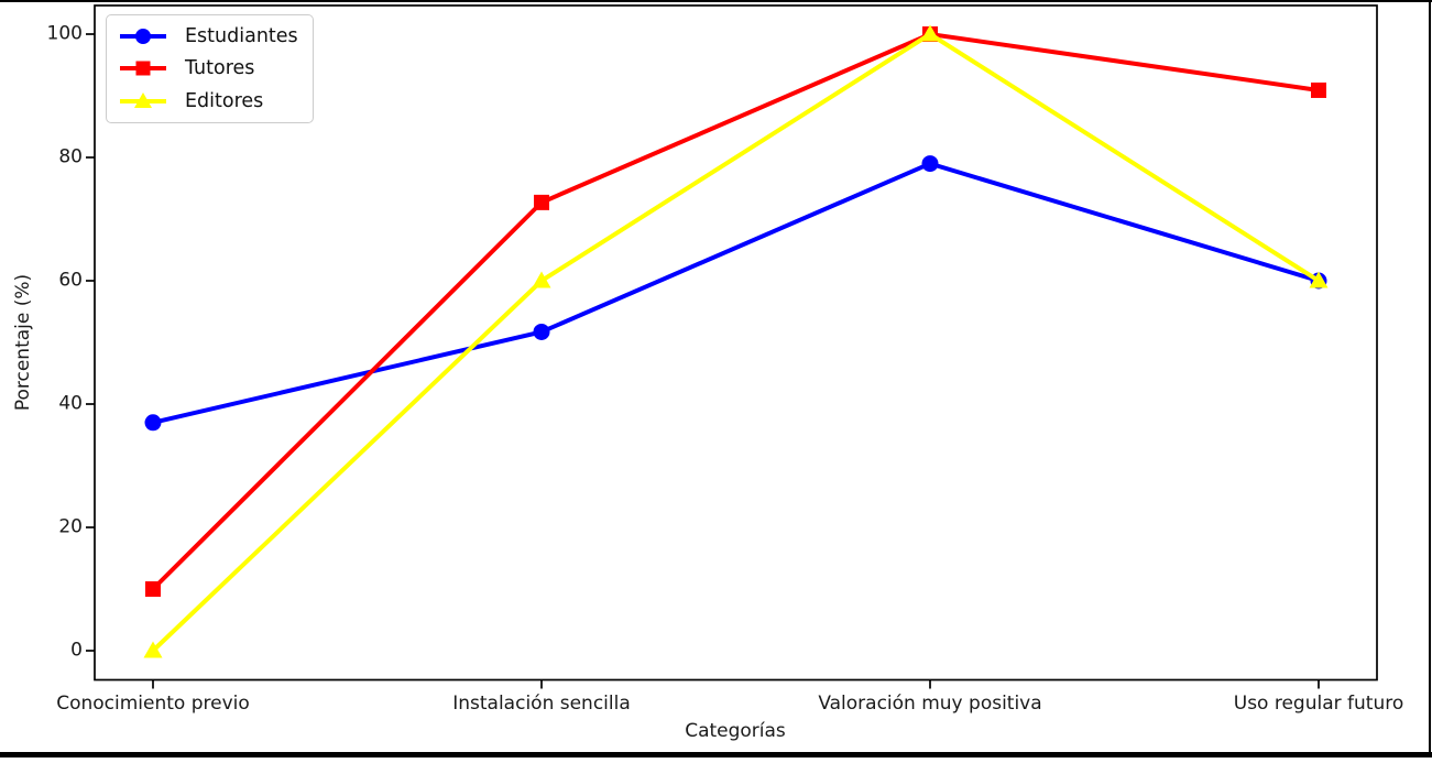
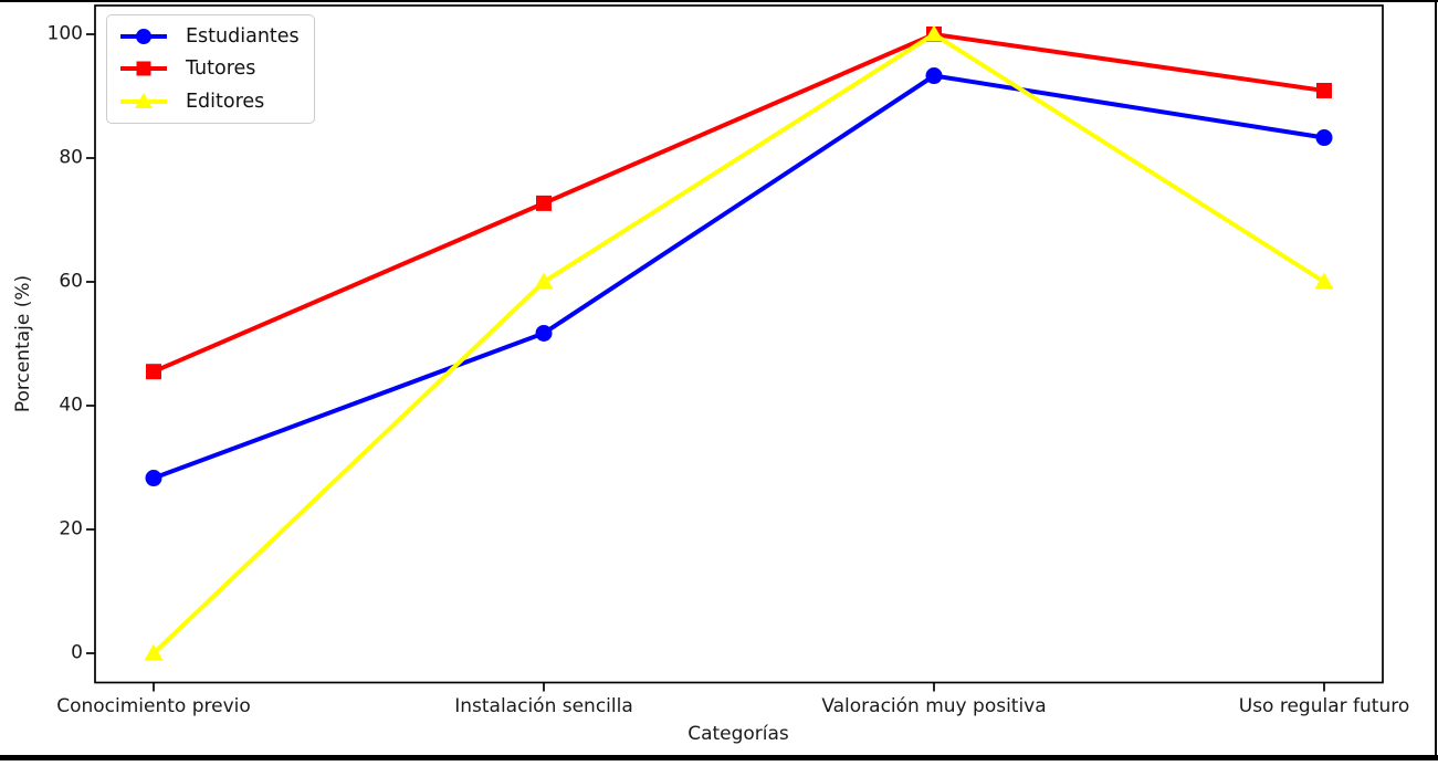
Estudiantes/Conocimiento previo: 37 -> 28
Tutores/Conocimiento previo: 10 -> 46
Estudiantes/Valoración muy positiva: 79 -> 93
Estudiantes/Uso regular futuro: 60 -> 83
